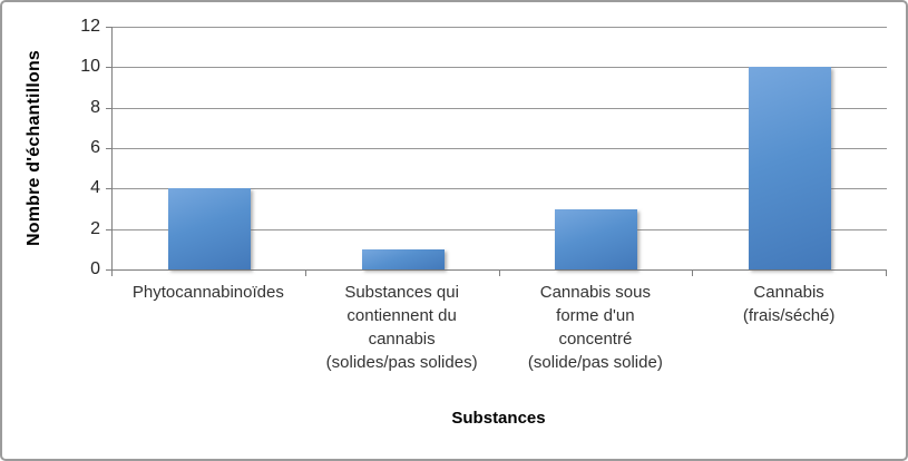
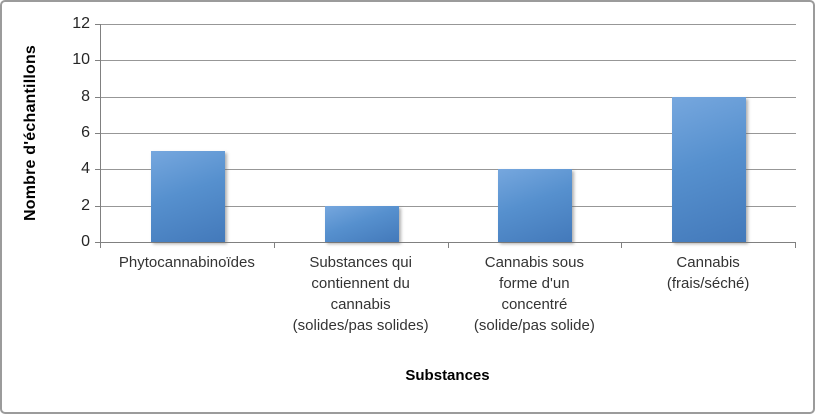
Phytocannabinoïdes: 4 -> 5
Substances qui contiennent du cannabis (solides/pas solides): 1 -> 2
Cannabis sous forme d'un concentré (solide/pas solide): 3 -> 4
Cannabis (frais/séché): 10 -> 8
